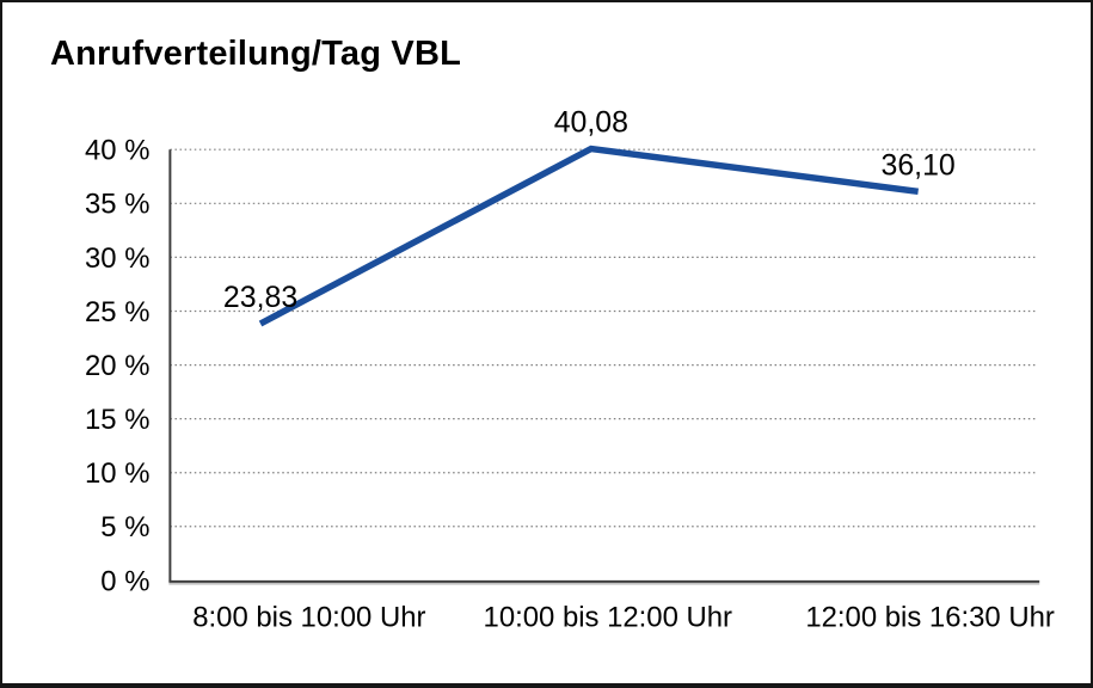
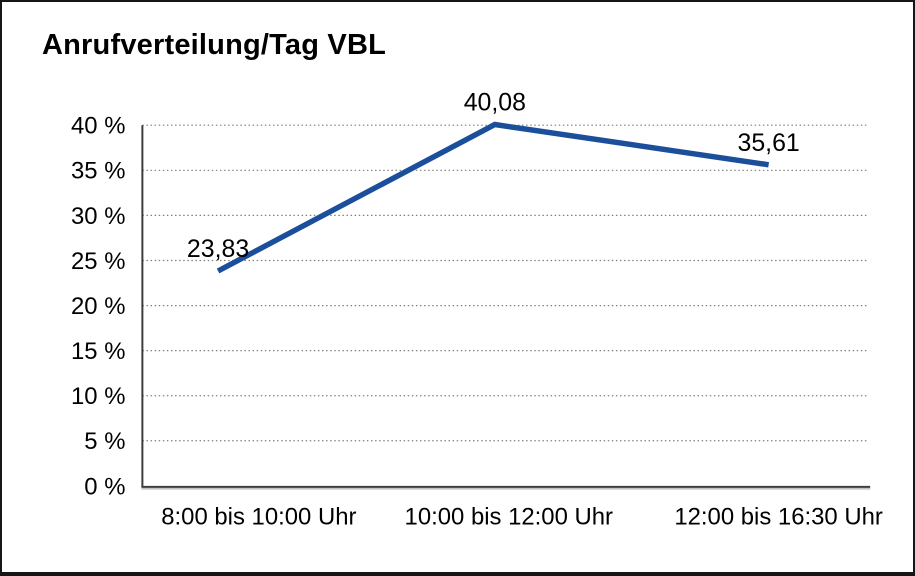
12:00 bis 16:30 Uhr: 36,10 -> 35,61
